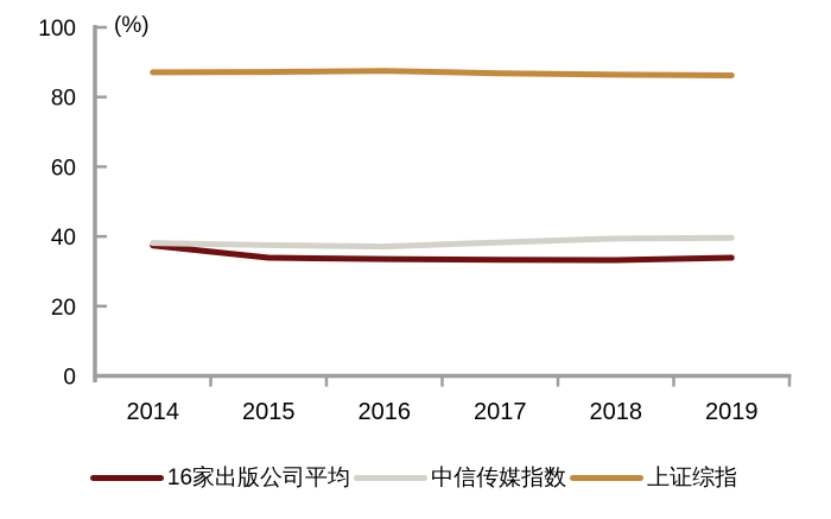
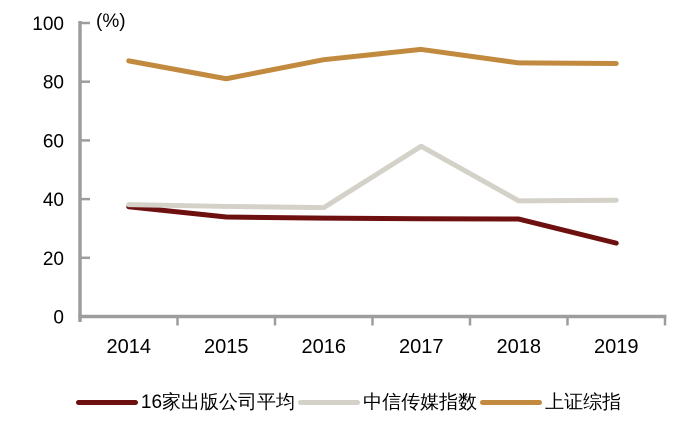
上证综指/2015: 87 -> 81
中信传媒指数/2017: 38 -> 58
上证综指/2017: 87 -> 91
16家出版公司平均/2019: 34 -> 25
